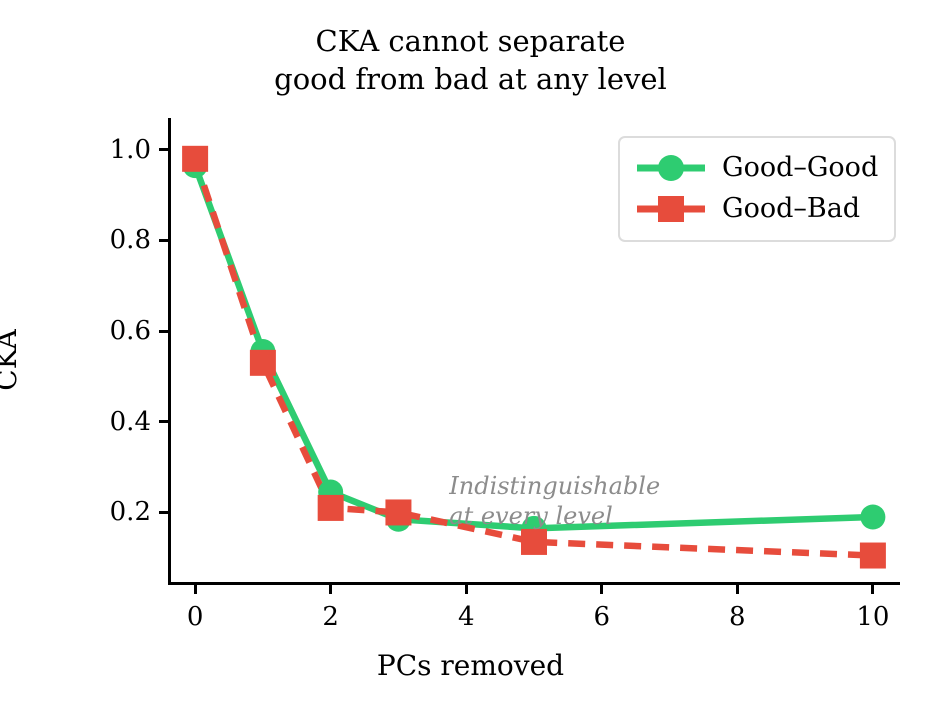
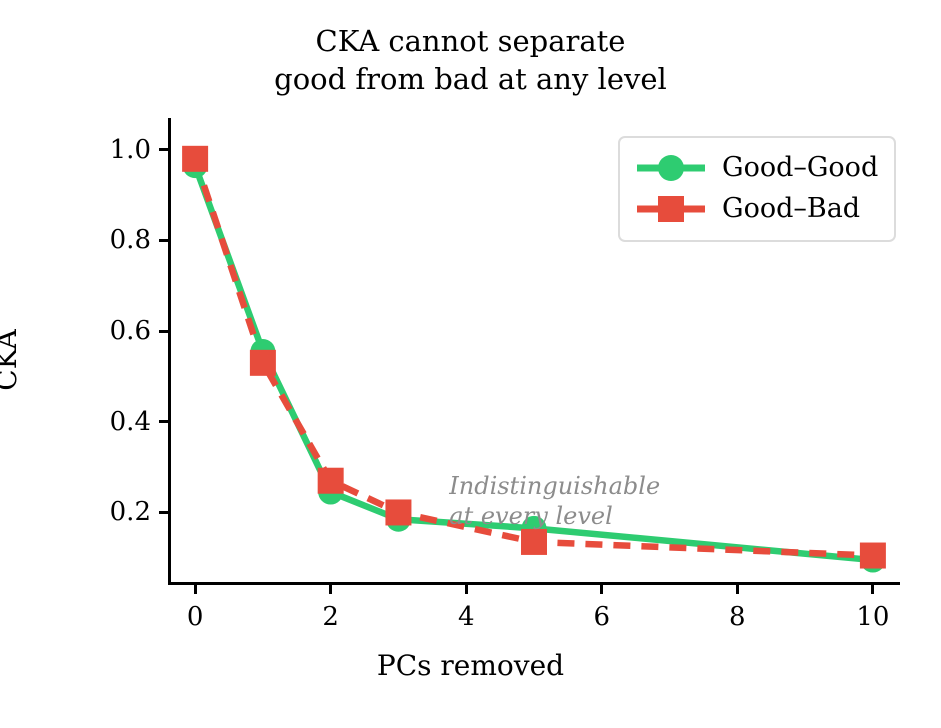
Good–Bad/2: 0.21 -> 0.27
Good–Good/10: 0.19 -> 0.10
